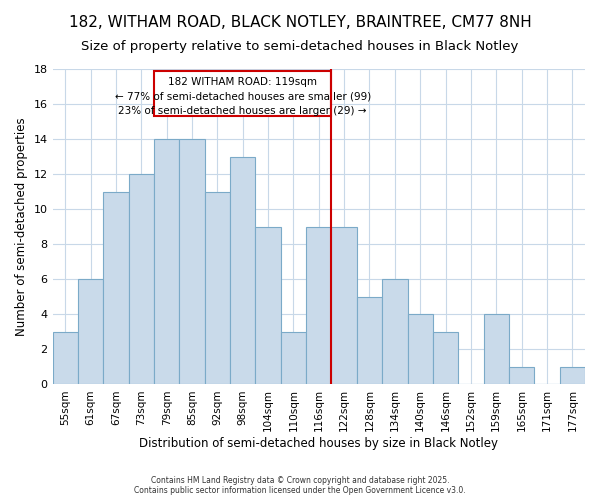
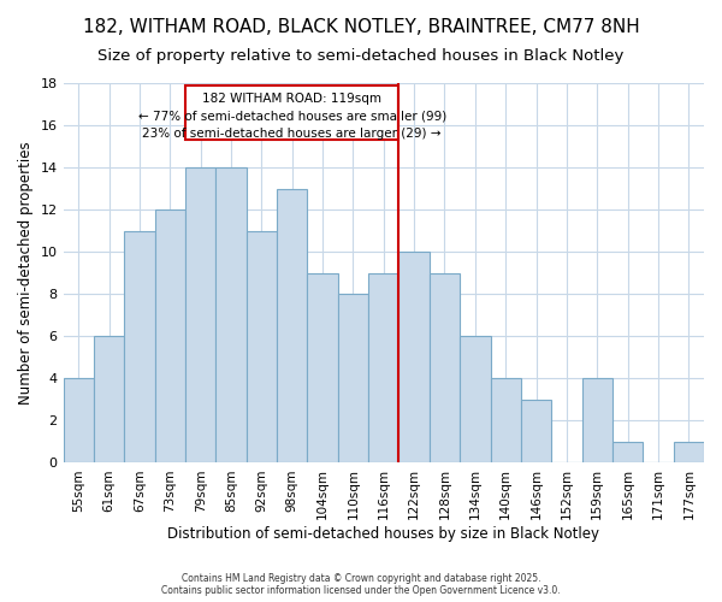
55sqm: 3 -> 4
110sqm: 3 -> 8
122sqm: 9 -> 10
128sqm: 5 -> 9
